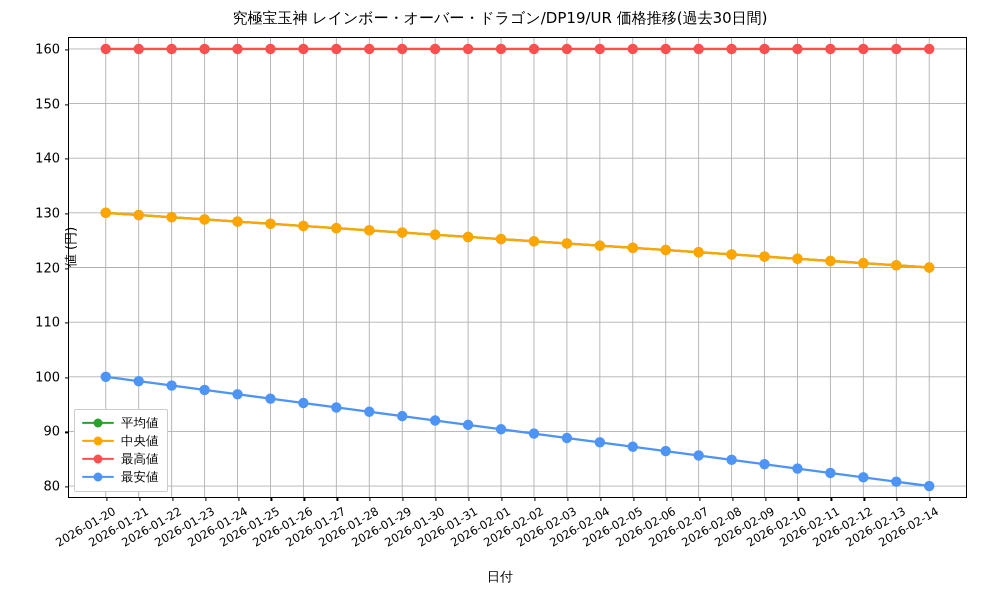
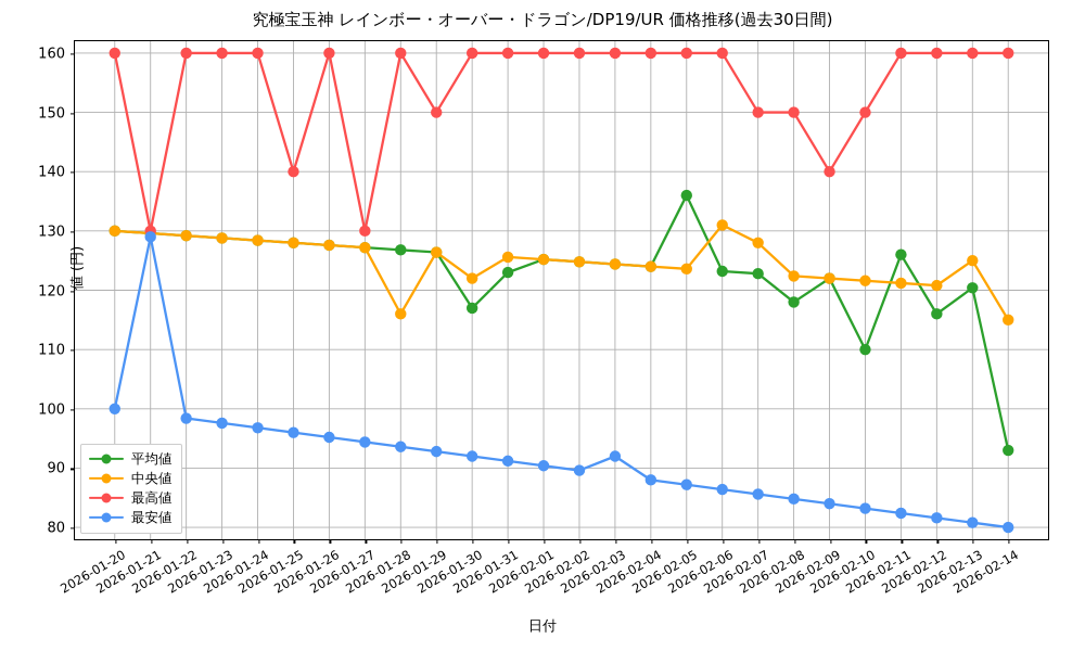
最高値/2026-01-21: 160 -> 130
最安値/2026-01-21: 99 -> 129
最高値/2026-01-25: 160 -> 140
最高値/2026-01-27: 160 -> 130
中央値/2026-01-28: 127 -> 116
最高値/2026-01-29: 160 -> 150
平均値/2026-01-30: 126 -> 117
中央値/2026-01-30: 126 -> 122
平均値/2026-01-31: 126 -> 123
最安値/2026-02-03: 89 -> 92
平均値/2026-02-05: 124 -> 136
中央値/2026-02-06: 123 -> 131
中央値/2026-02-07: 123 -> 128
最高値/2026-02-07: 160 -> 150
平均値/2026-02-08: 122 -> 118
最高値/2026-02-08: 160 -> 150
最高値/2026-02-09: 160 -> 140
平均値/2026-02-10: 122 -> 110
最高値/2026-02-10: 160 -> 150
平均値/2026-02-11: 121 -> 126
平均値/2026-02-12: 121 -> 116
中央値/2026-02-13: 120 -> 125
平均値/2026-02-14: 120 -> 93
中央値/2026-02-14: 120 -> 115
